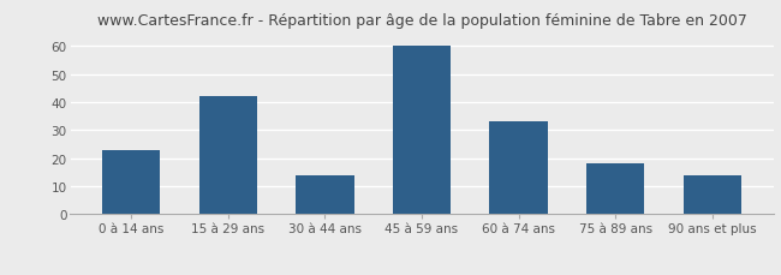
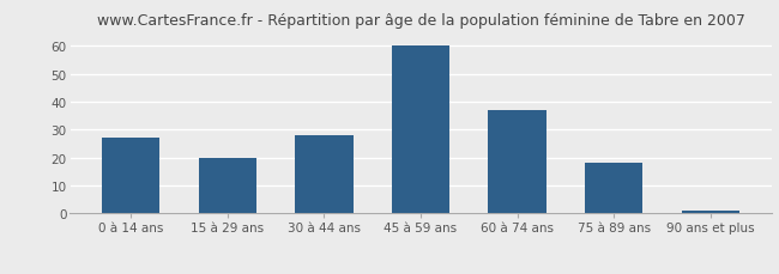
0 à 14 ans: 23 -> 27
15 à 29 ans: 42 -> 20
30 à 44 ans: 14 -> 28
60 à 74 ans: 33 -> 37
90 ans et plus: 14 -> 1
